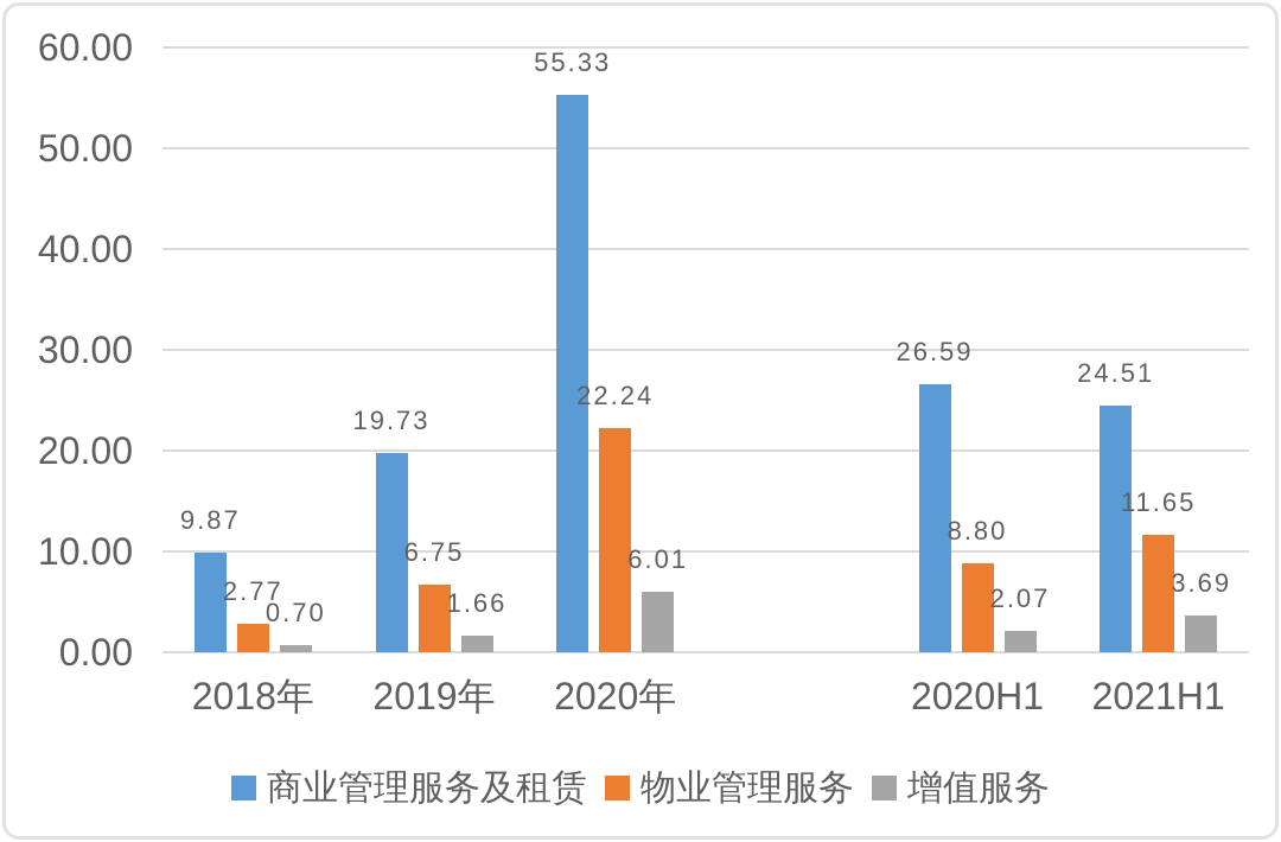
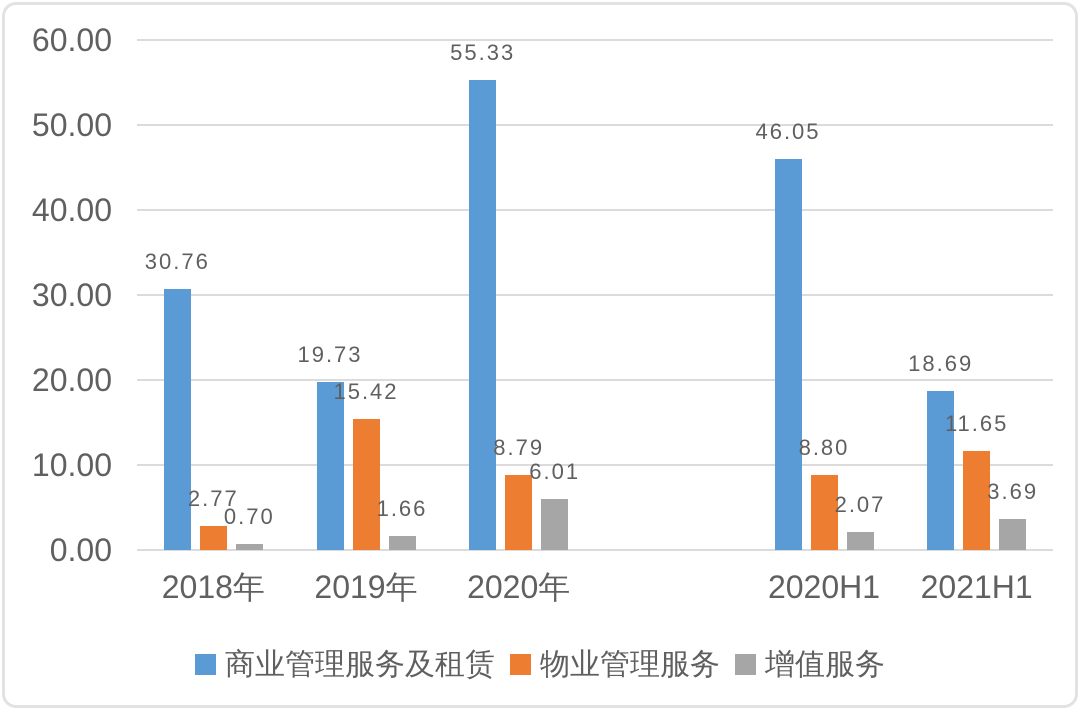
商业管理服务及租赁/2018年: 9.87 -> 30.76
物业管理服务/2019年: 6.75 -> 15.42
物业管理服务/2020年: 22.24 -> 8.79
商业管理服务及租赁/2020H1: 26.59 -> 46.05
商业管理服务及租赁/2021H1: 24.51 -> 18.69
